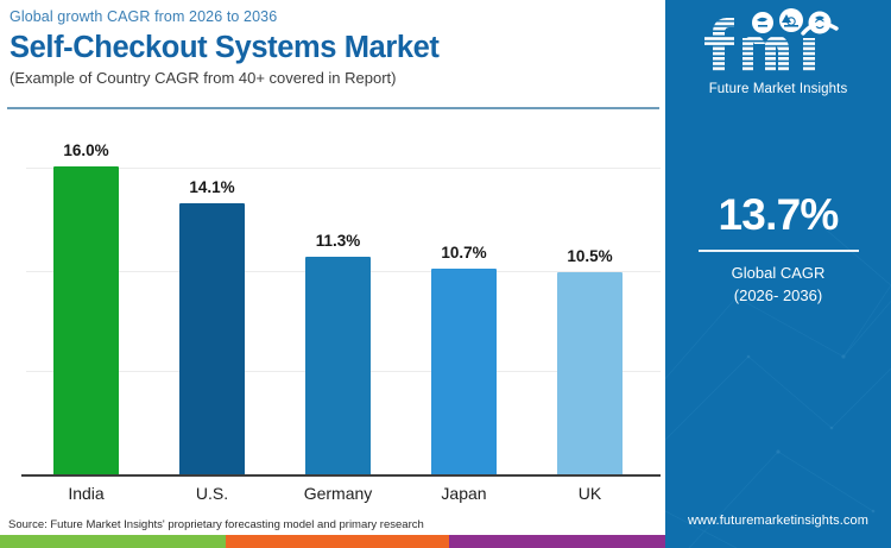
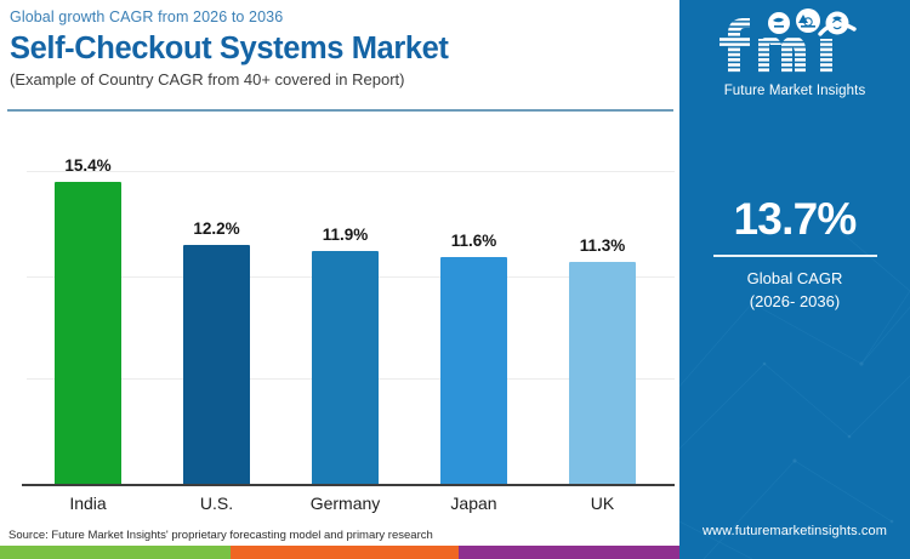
India: 16.0% -> 15.4%
U.S.: 14.1% -> 12.2%
Germany: 11.3% -> 11.9%
Japan: 10.7% -> 11.6%
UK: 10.5% -> 11.3%
